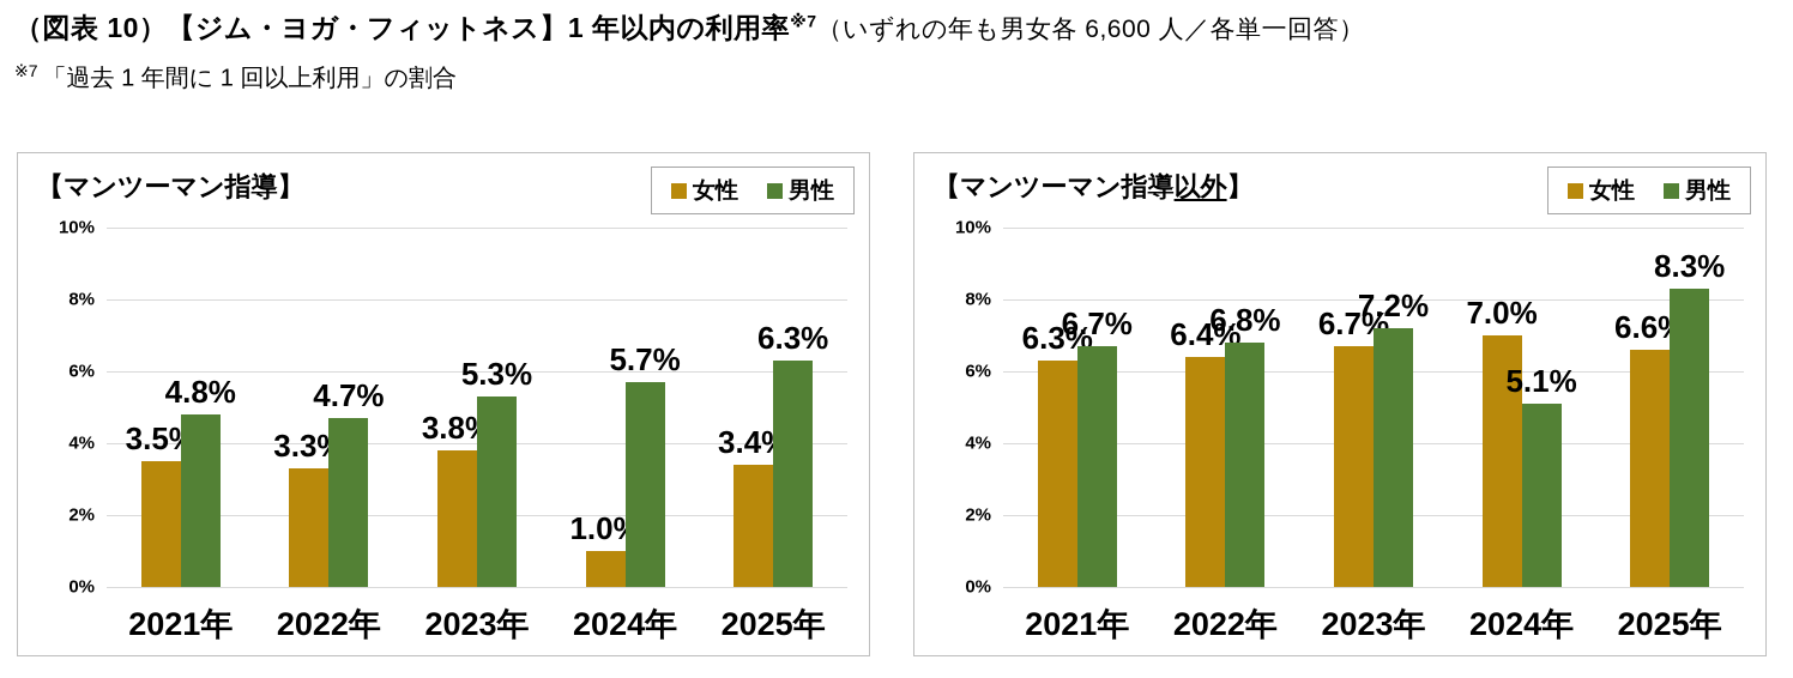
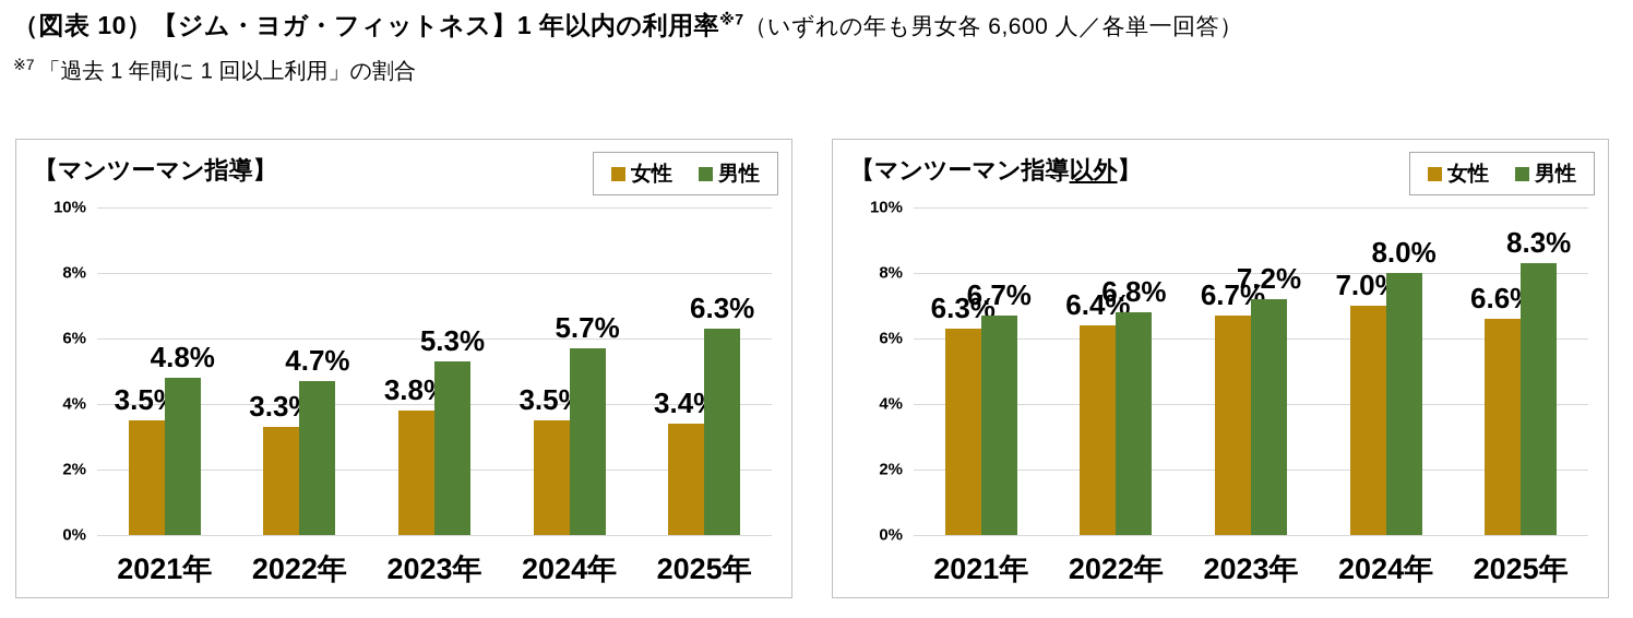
【マンツーマン指導】/女性/2024年: 1.0% -> 3.5%
【マンツーマン指導以外】/男性/2024年: 5.1% -> 8.0%
